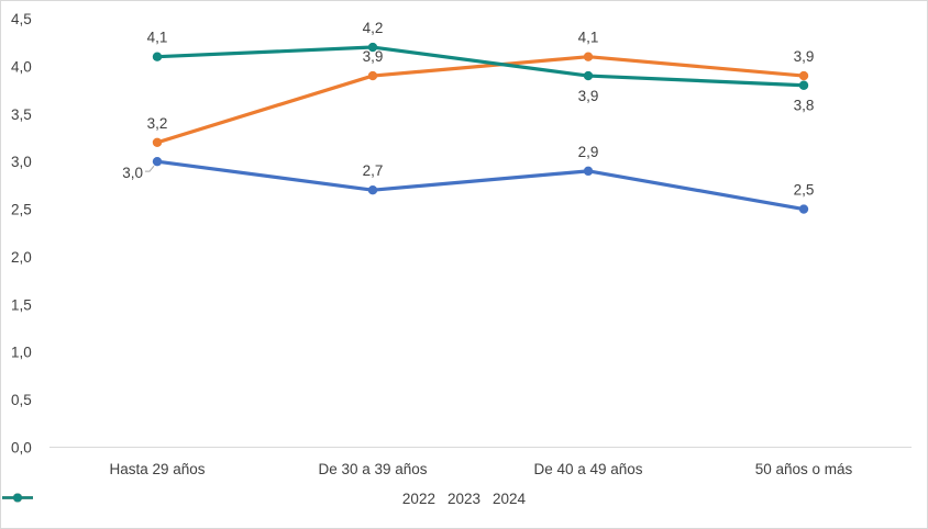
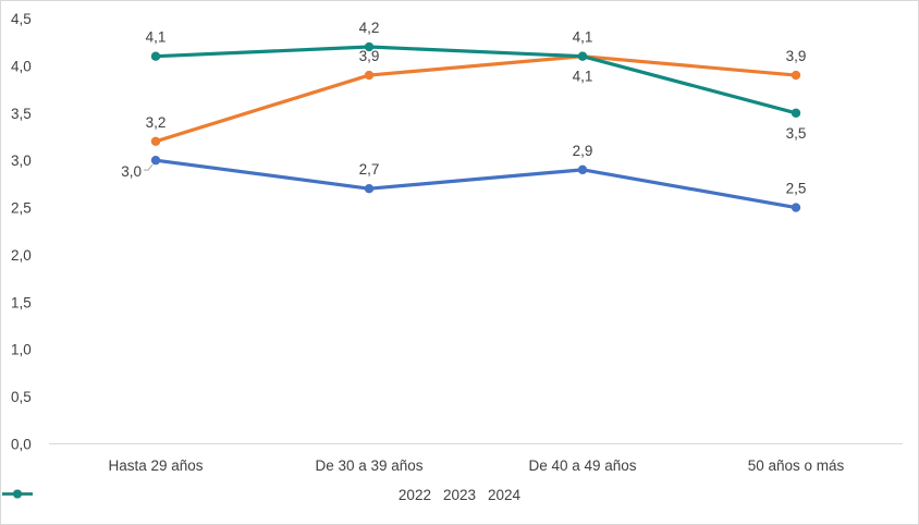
2024/De 40 a 49 años: 3,9 -> 4,1
2024/50 años o más: 3,8 -> 3,5
